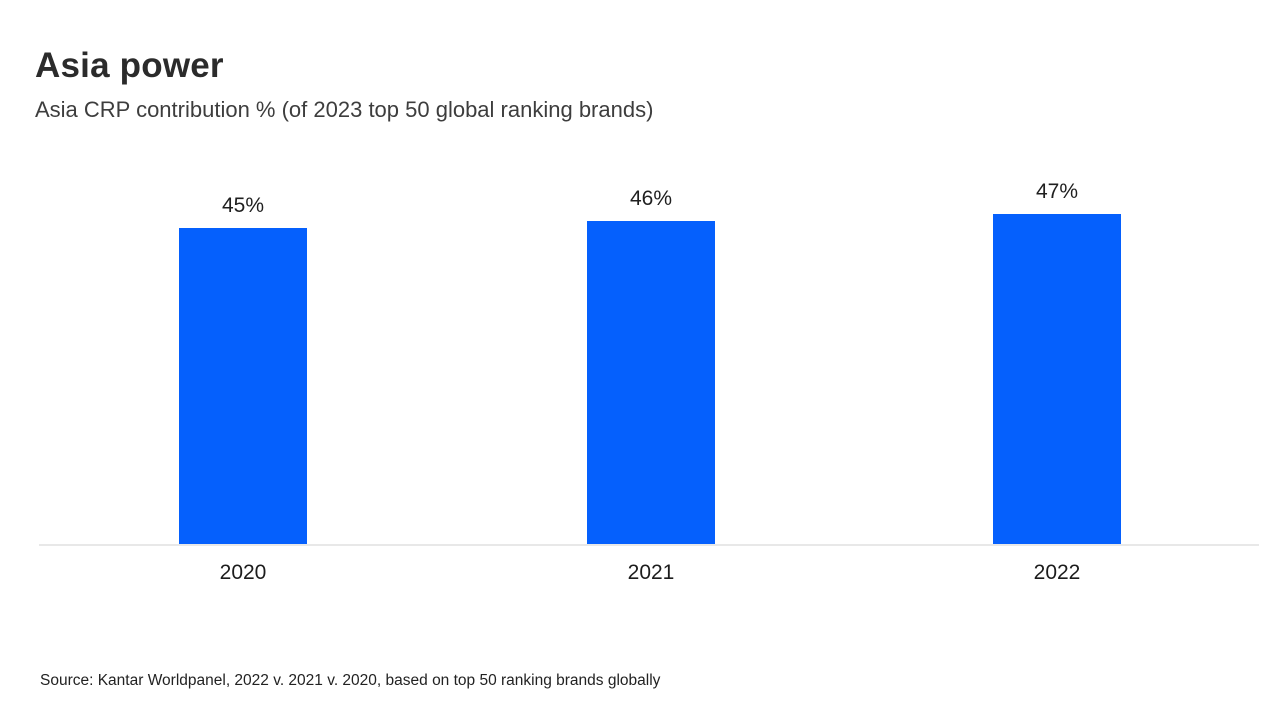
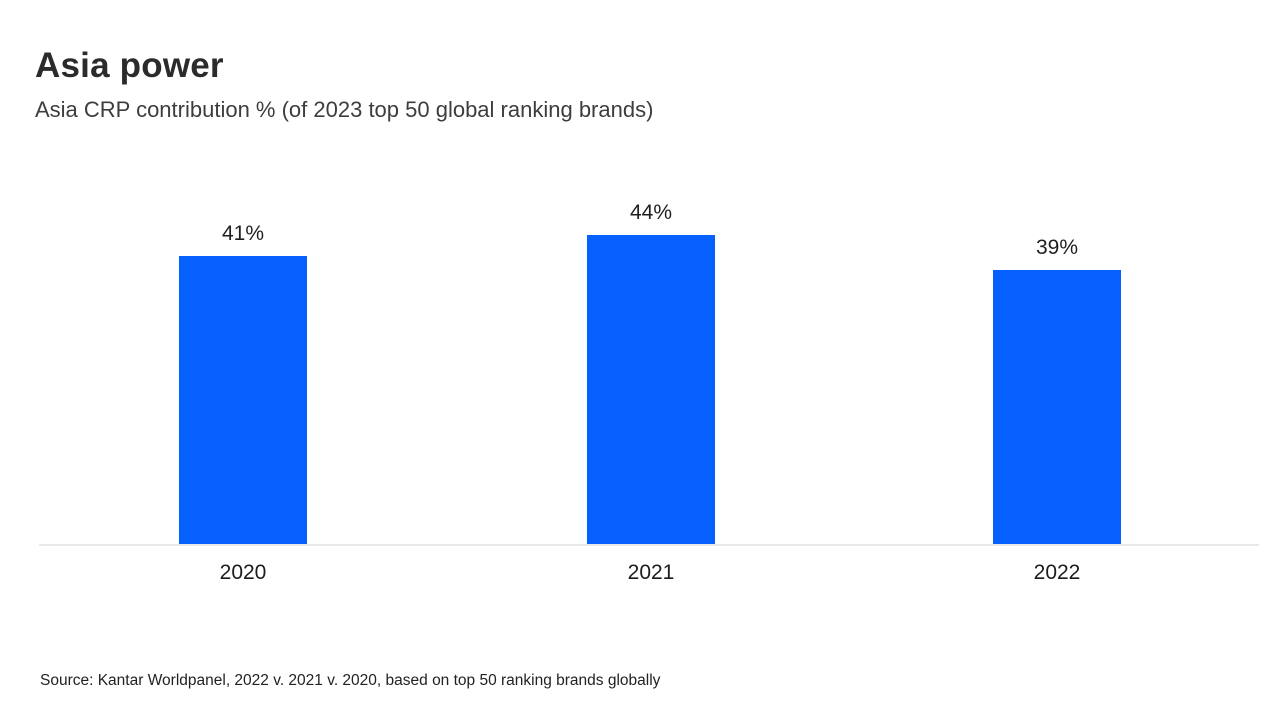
2020: 45% -> 41%
2021: 46% -> 44%
2022: 47% -> 39%
